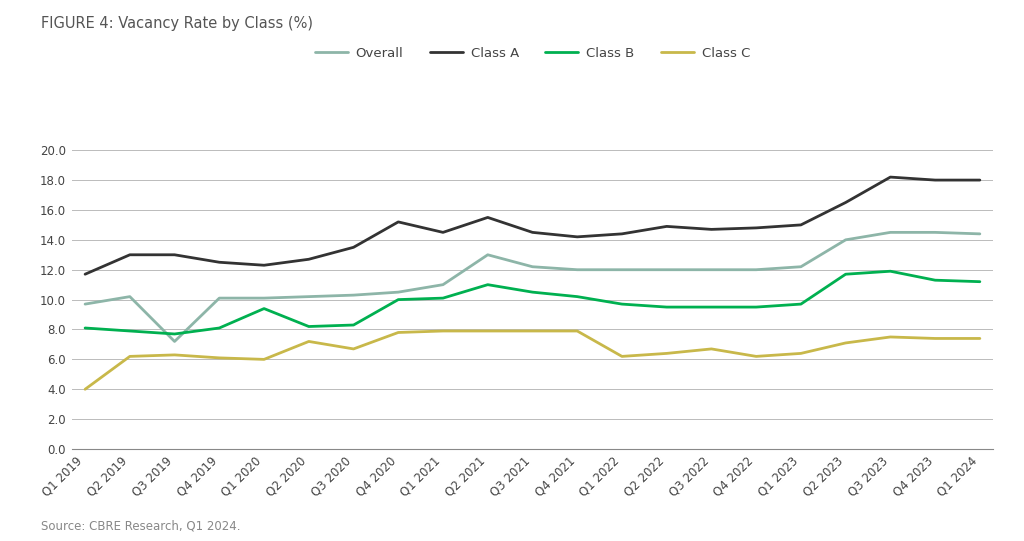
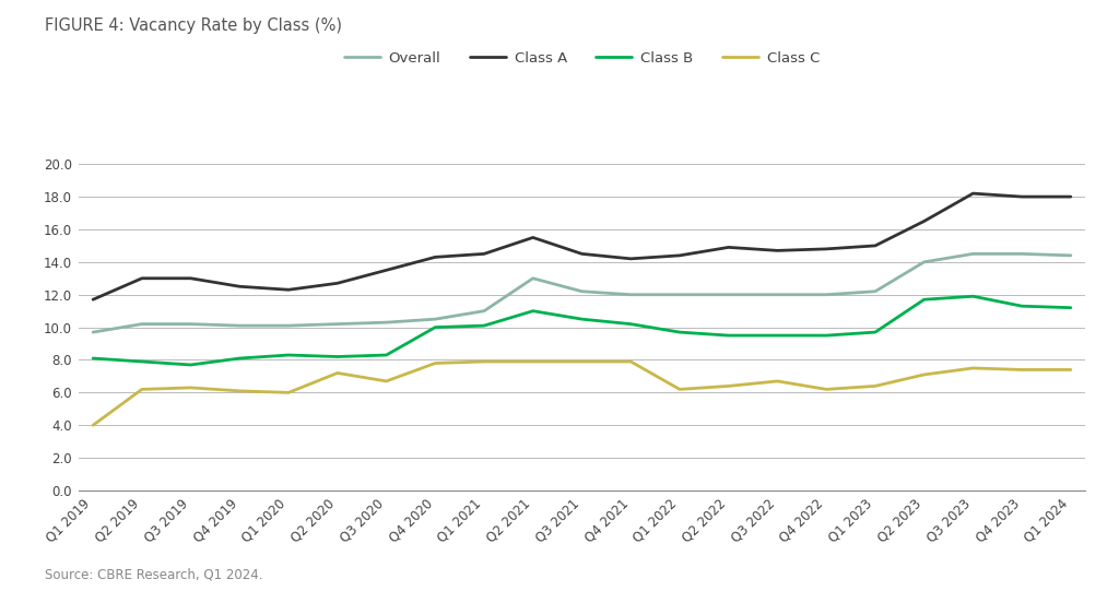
Overall/Q3 2019: 7.2 -> 10.2
Class B/Q1 2020: 9.4 -> 8.3
Class A/Q4 2020: 15.2 -> 14.3
